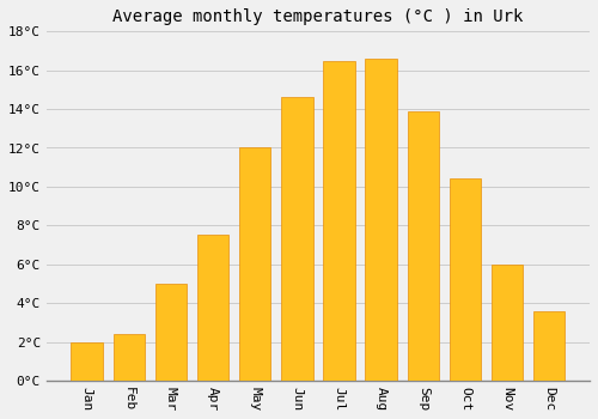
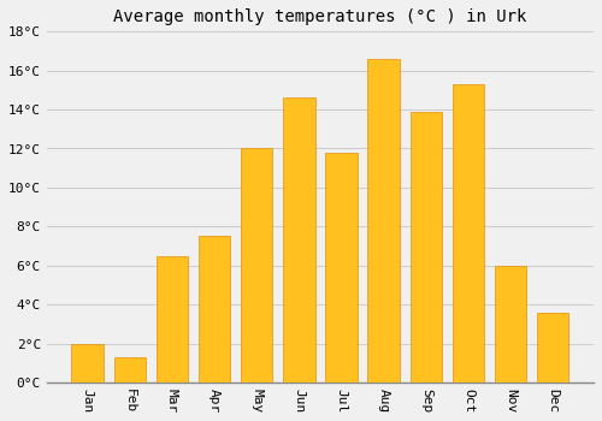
Feb: 2.4°C -> 1.3°C
Mar: 5.0°C -> 6.5°C
Jul: 16.5°C -> 11.8°C
Oct: 10.4°C -> 15.3°C
